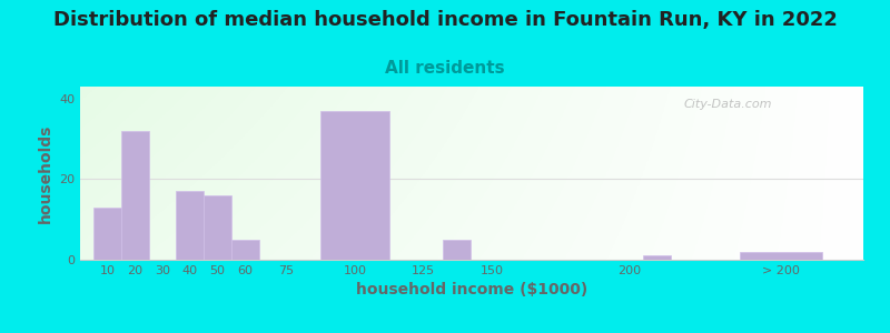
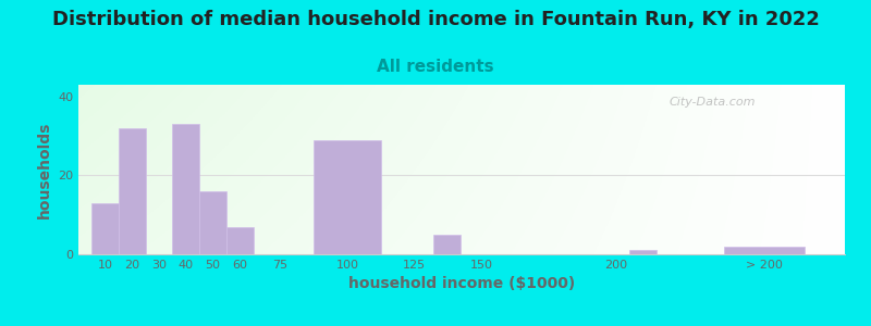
40: 17 -> 33
60: 5 -> 7
100: 37 -> 29
